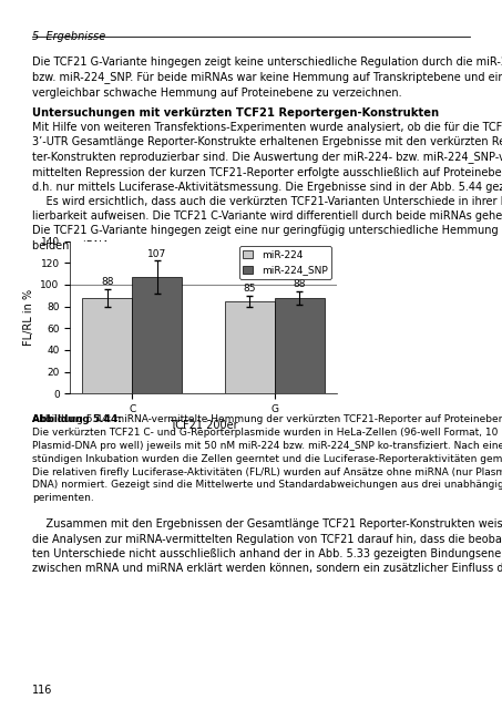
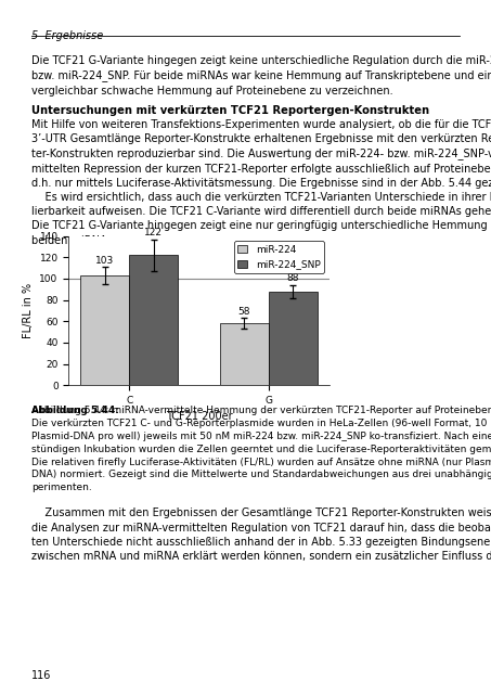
miR-224/C: 88 -> 103
miR-224_SNP/C: 107 -> 122
miR-224/G: 85 -> 58
